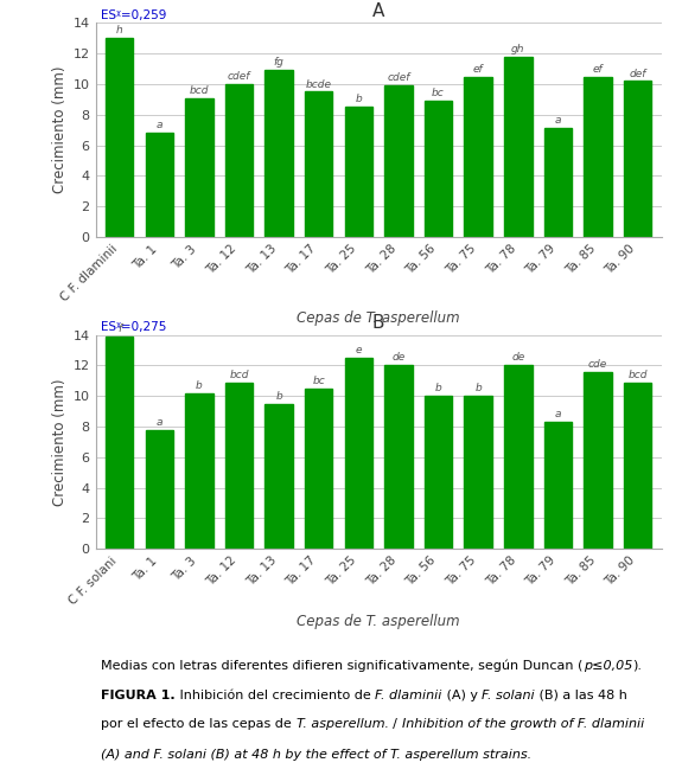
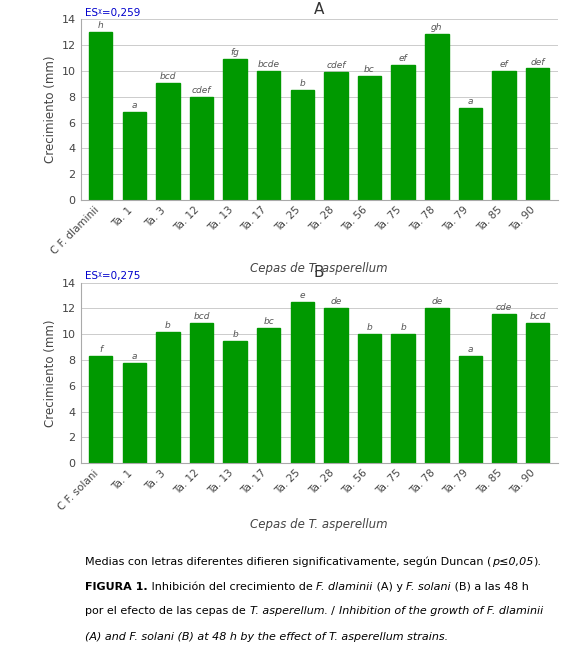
A/Ta. 12: 10.0 -> 8.0
A/Ta. 17: 9.5 -> 10.0
A/Ta. 56: 8.9 -> 9.6
A/Ta. 78: 11.8 -> 12.9
A/Ta. 85: 10.5 -> 10.0
C F. solani: 13.9 -> 8.3
